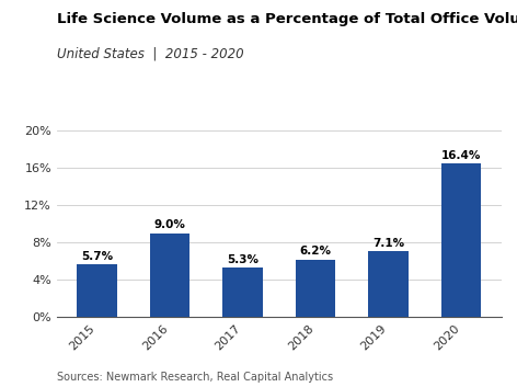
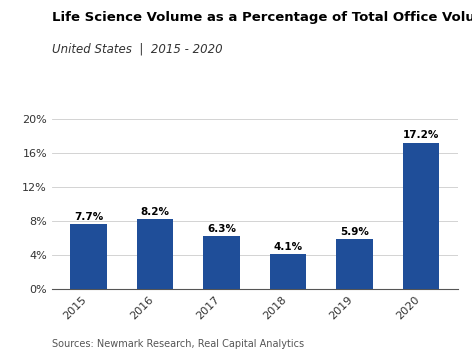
2015: 5.7% -> 7.7%
2016: 9.0% -> 8.2%
2017: 5.3% -> 6.3%
2018: 6.2% -> 4.1%
2019: 7.1% -> 5.9%
2020: 16.4% -> 17.2%
